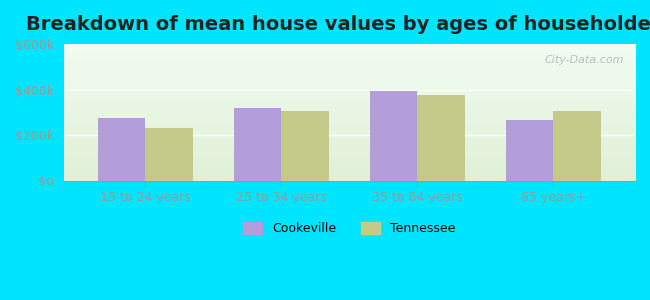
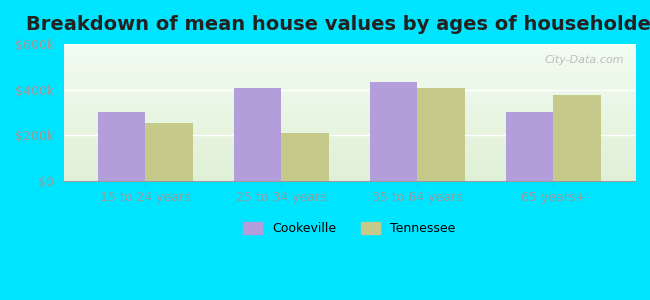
Cookeville/15 to 24 years: $275k -> $300k
Tennessee/15 to 24 years: $230k -> $255k
Cookeville/25 to 34 years: $320k -> $405k
Tennessee/25 to 34 years: $305k -> $210k
Cookeville/35 to 64 years: $395k -> $435k
Tennessee/35 to 64 years: $375k -> $405k
Cookeville/65 years+: $265k -> $300k
Tennessee/65 years+: $305k -> $375k
